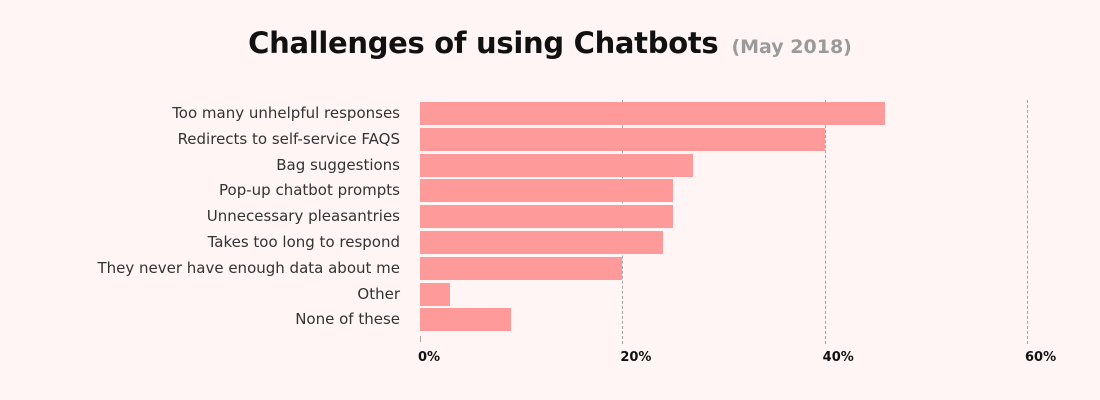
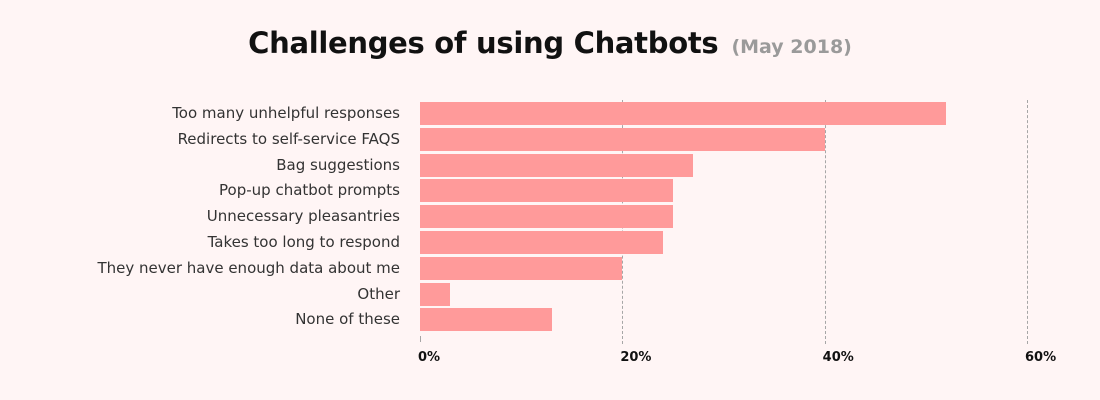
Too many unhelpful responses: 46% -> 52%
None of these: 9% -> 13%
